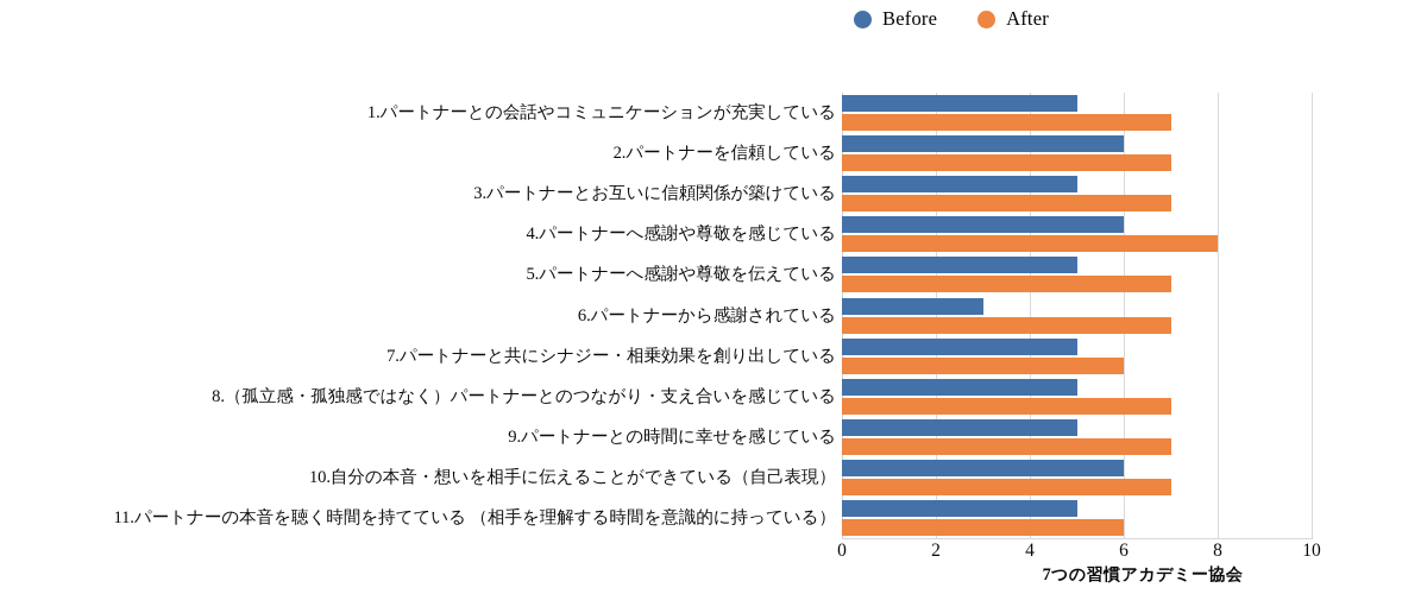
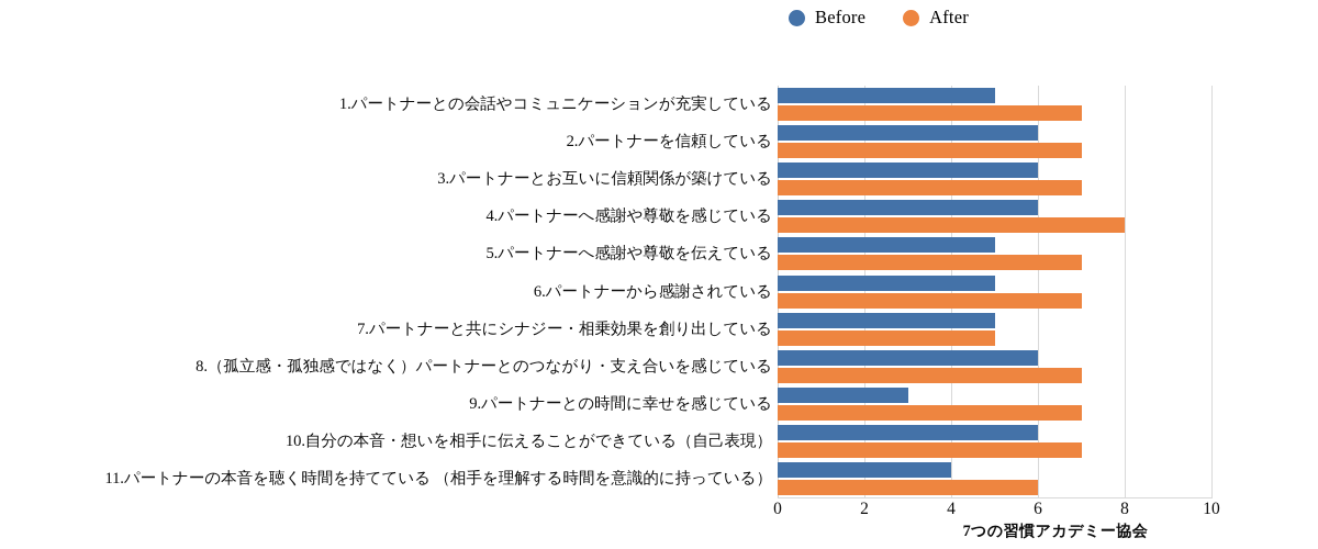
Before/3.パートナーとお互いに信頼関係が築けている: 5 -> 6
Before/6.パートナーから感謝されている: 3 -> 5
After/7.パートナーと共にシナジー・相乗効果を創り出している: 6 -> 5
Before/8.（孤立感・孤独感ではなく）パートナーとのつながり・支え合いを感じている: 5 -> 6
Before/9.パートナーとの時間に幸せを感じている: 5 -> 3
Before/11.パートナーの本音を聴く時間を持てている （相手を理解する時間を意識的に持っている）: 5 -> 4
